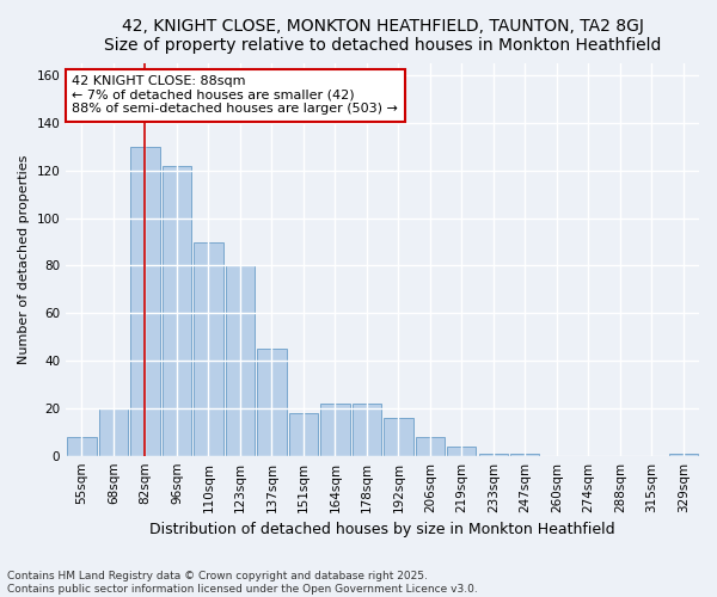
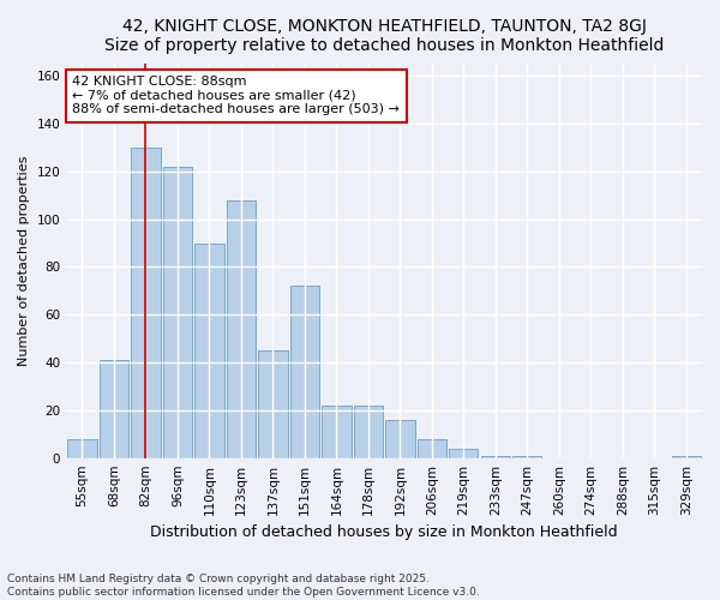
68sqm: 20 -> 41
123sqm: 80 -> 108
151sqm: 18 -> 72
